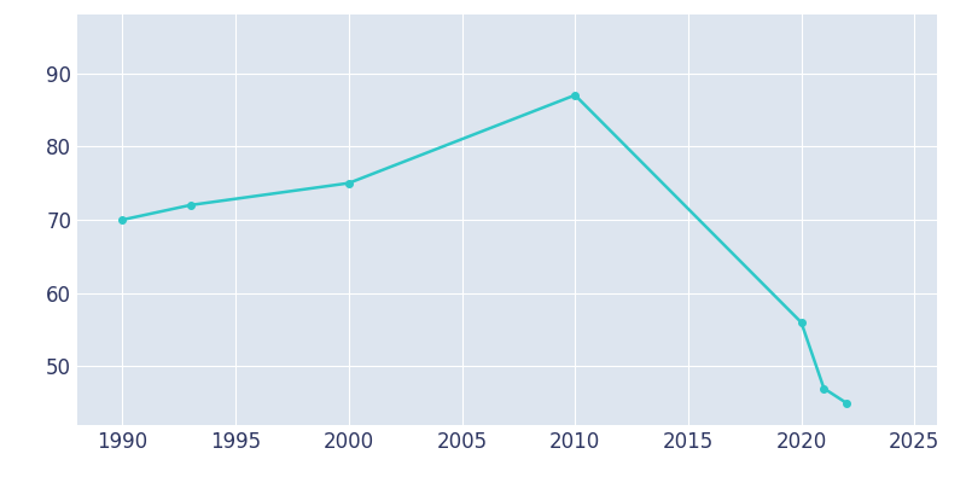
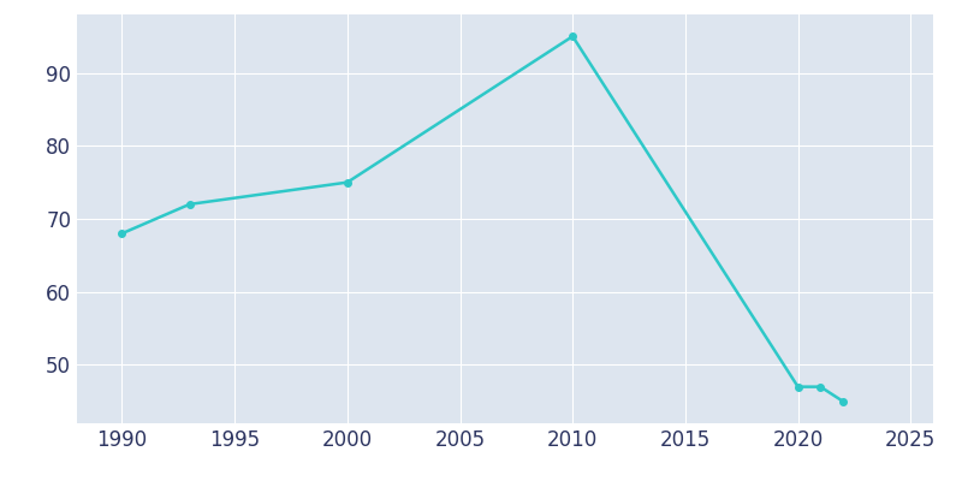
1990: 70 -> 68
2010: 87 -> 95
2020: 56 -> 47
